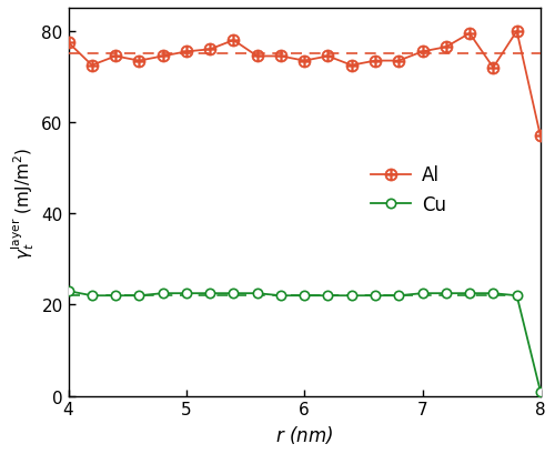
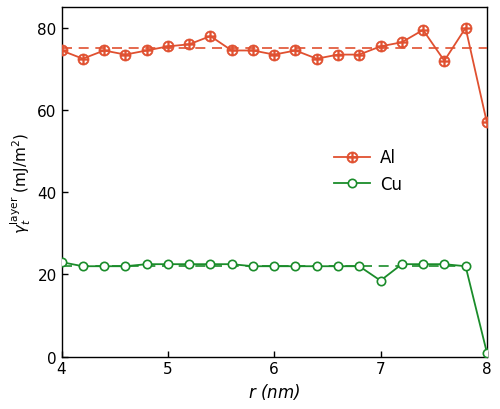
Al/4: 77.5 -> 74.5
Cu/7: 22.5 -> 18.5
